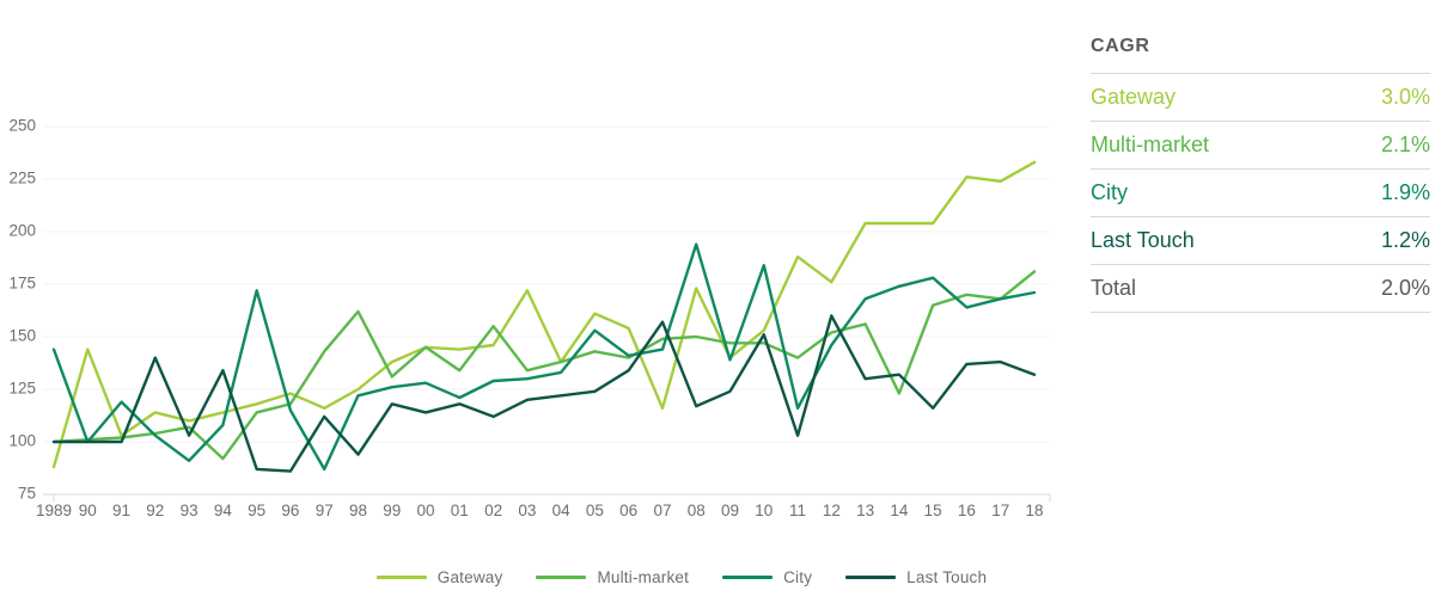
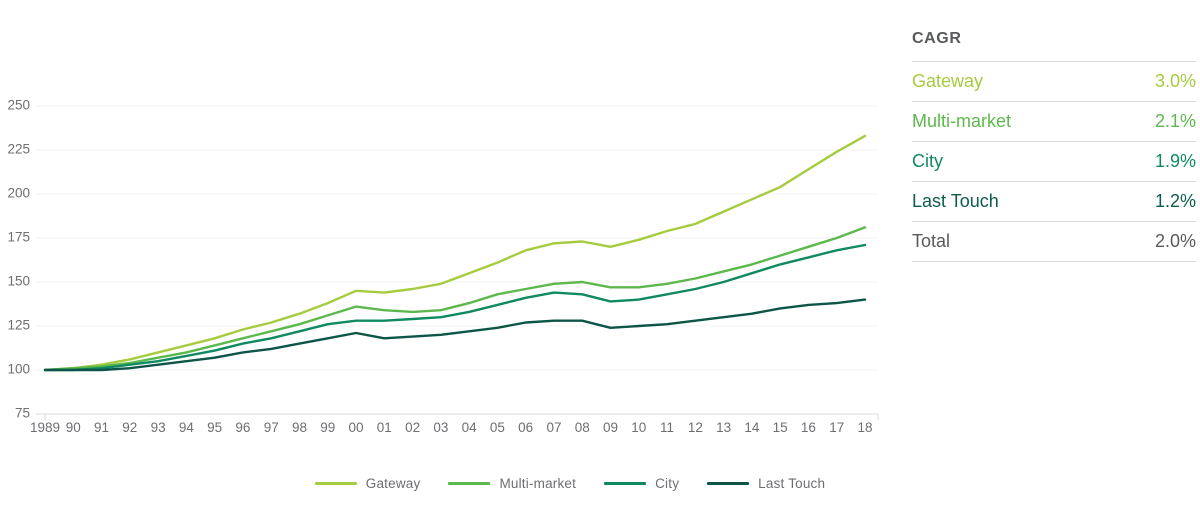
Gateway/1989: 88 -> 100
City/1989: 144 -> 100
Gateway/90: 144 -> 101
City/91: 119 -> 101
Gateway/92: 114 -> 106
Last Touch/92: 140 -> 101
City/93: 91 -> 105
Multi-market/94: 92 -> 110
Last Touch/94: 134 -> 105
City/95: 172 -> 111
Last Touch/95: 87 -> 107
Last Touch/96: 86 -> 110
Gateway/97: 116 -> 127
Multi-market/97: 143 -> 122
City/97: 87 -> 118
Gateway/98: 125 -> 132
Multi-market/98: 162 -> 126
Last Touch/98: 94 -> 115
Multi-market/00: 145 -> 136
Last Touch/00: 114 -> 121
City/01: 121 -> 128
Multi-market/02: 155 -> 133
Last Touch/02: 112 -> 119
Gateway/03: 172 -> 149
Gateway/04: 138 -> 155
City/05: 153 -> 137
Gateway/06: 154 -> 168
Multi-market/06: 140 -> 146
Last Touch/06: 134 -> 127
Gateway/07: 116 -> 172
Last Touch/07: 157 -> 128
City/08: 194 -> 143
Last Touch/08: 117 -> 128
Gateway/09: 140 -> 170
Gateway/10: 153 -> 174
City/10: 184 -> 140
Last Touch/10: 151 -> 125
Gateway/11: 188 -> 179
Multi-market/11: 140 -> 149
City/11: 116 -> 143
Last Touch/11: 103 -> 126
Gateway/12: 176 -> 183
Last Touch/12: 160 -> 128
Gateway/13: 204 -> 190
City/13: 168 -> 150
Gateway/14: 204 -> 197
Multi-market/14: 123 -> 160
City/14: 174 -> 155
City/15: 178 -> 160
Last Touch/15: 116 -> 135
Gateway/16: 226 -> 214
Multi-market/17: 168 -> 175
Last Touch/18: 132 -> 140
